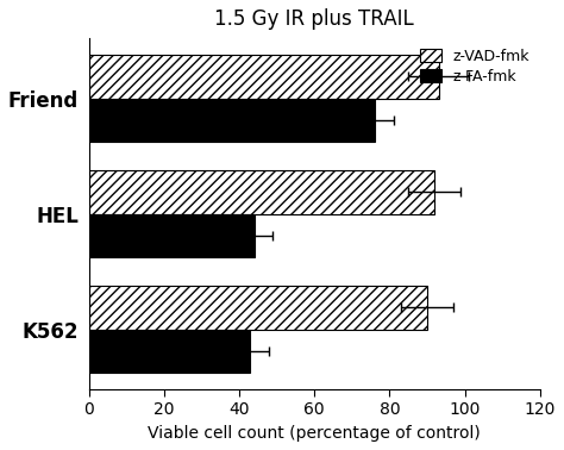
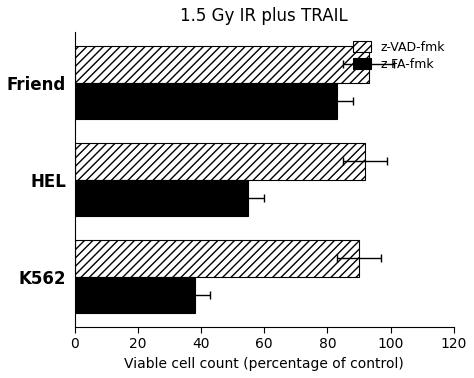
z-FA-fmk/Friend: 76 -> 83
z-FA-fmk/HEL: 44 -> 55
z-FA-fmk/K562: 43 -> 38
